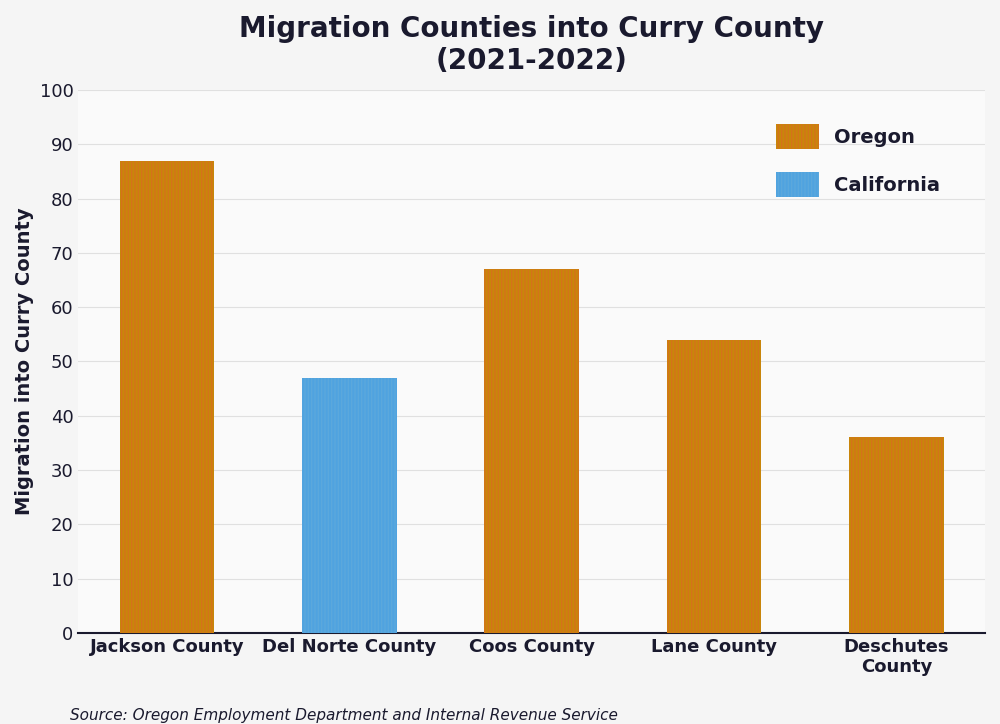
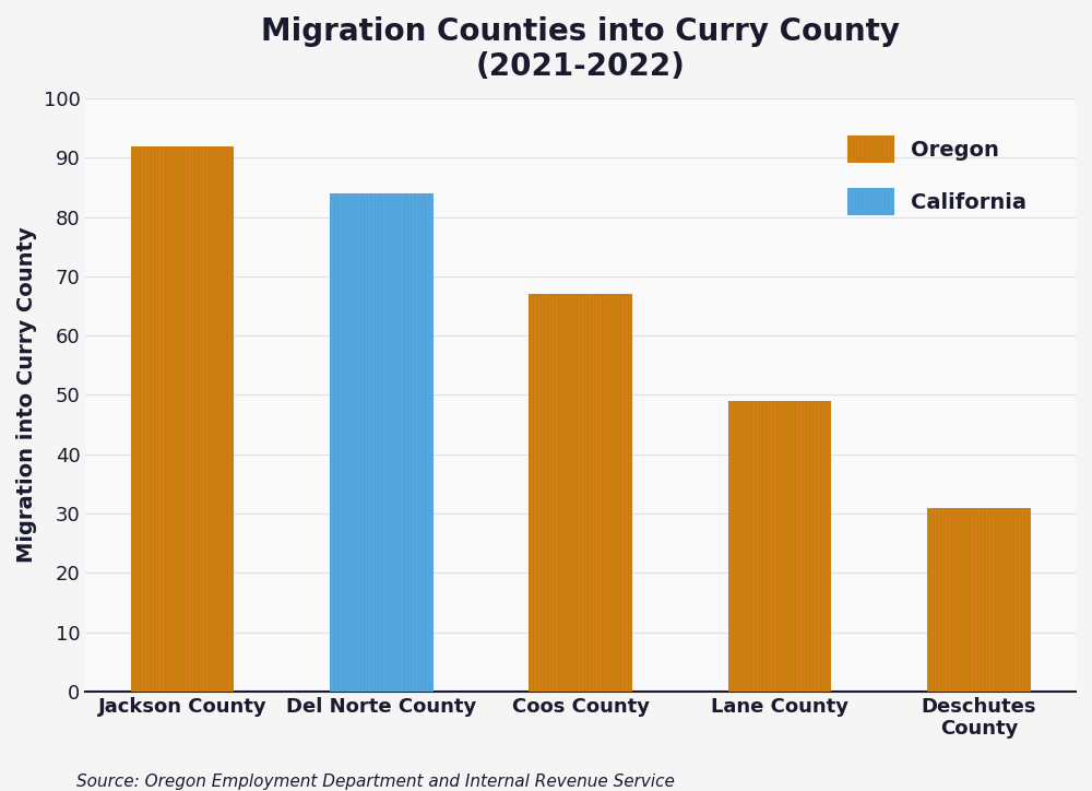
Jackson County: 87 -> 92
Del Norte County: 47 -> 84
Lane County: 54 -> 49
Deschutes County: 36 -> 31
